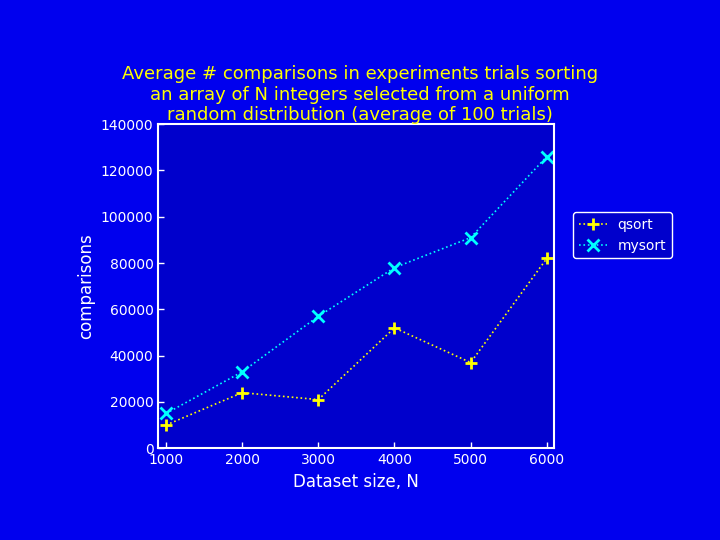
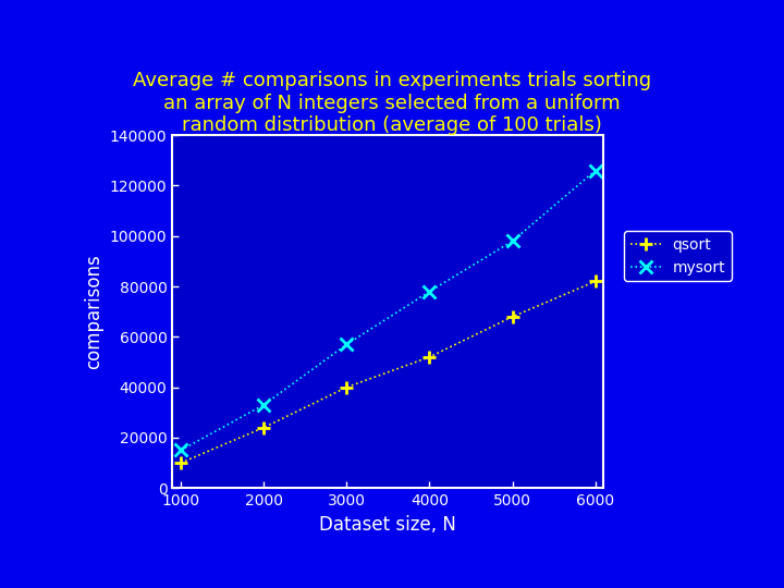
qsort/3000: 21000 -> 40000
qsort/5000: 37000 -> 68000
mysort/5000: 91000 -> 98000
